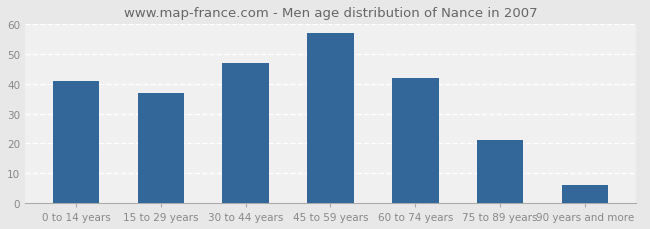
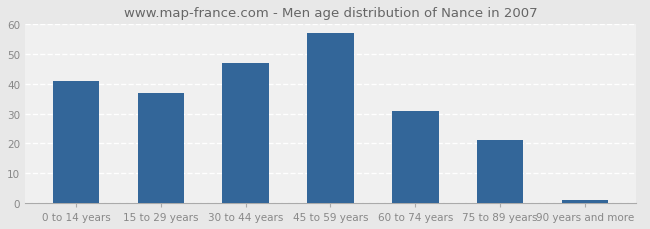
60 to 74 years: 42 -> 31
90 years and more: 6 -> 1
